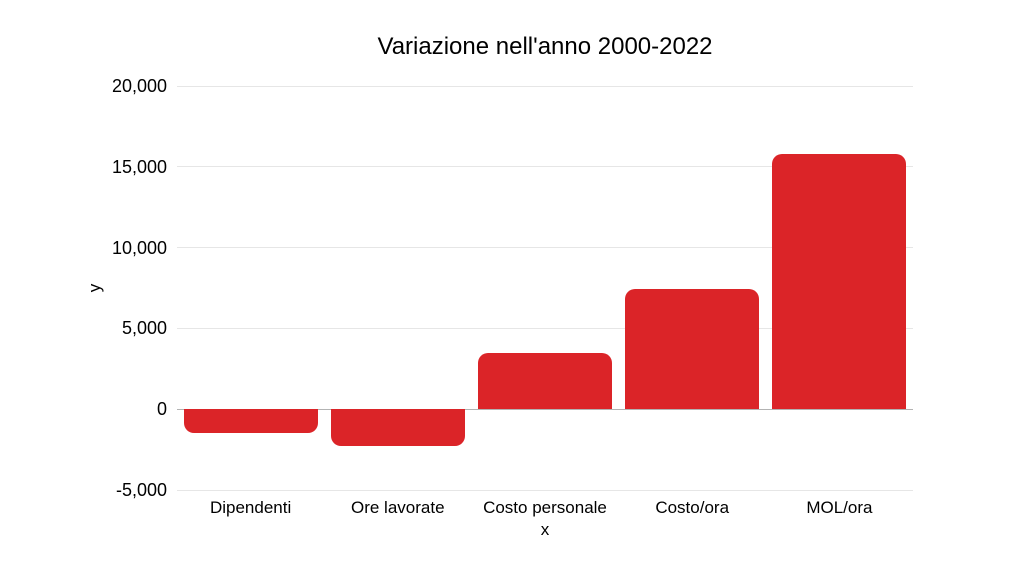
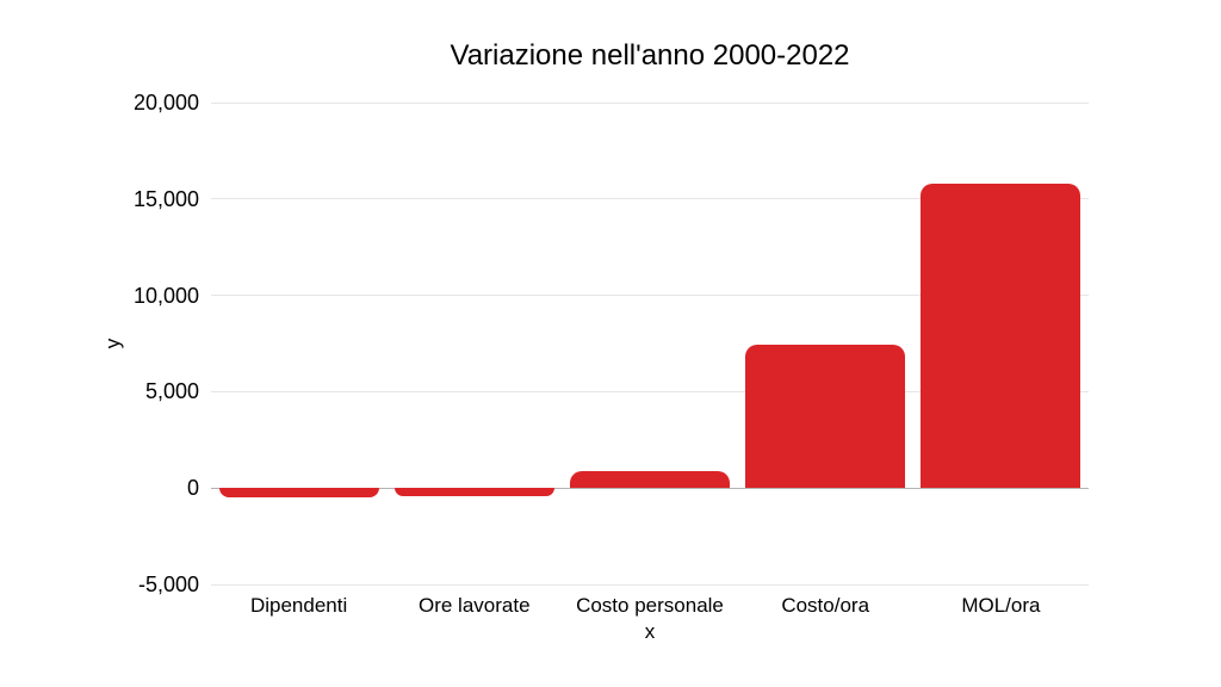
Dipendenti: -1500 -> -500
Ore lavorate: -2300 -> -400
Costo personale: 3500 -> 900
